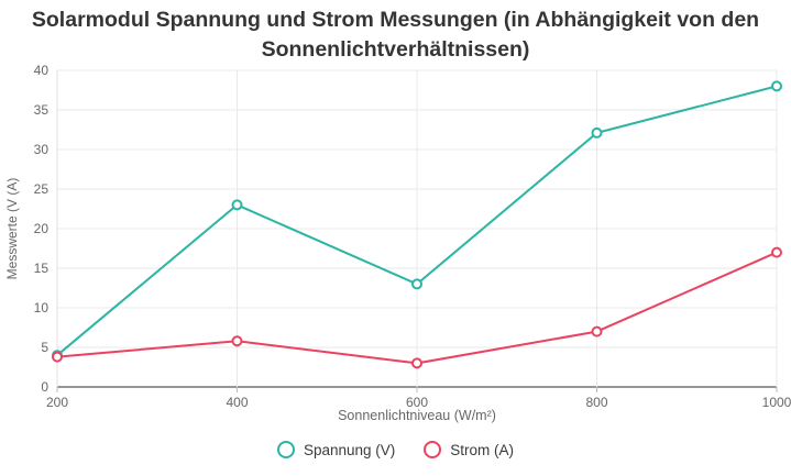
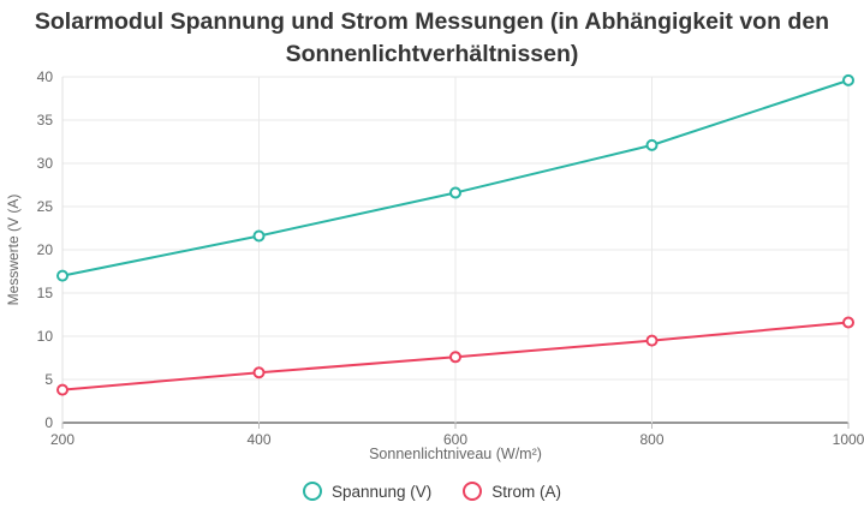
Spannung (V)/200: 4 -> 17
Spannung (V)/400: 23 -> 22
Spannung (V)/600: 13 -> 27
Strom (A)/600: 3 -> 8
Strom (A)/800: 7 -> 10
Spannung (V)/1000: 38 -> 40
Strom (A)/1000: 17 -> 12
